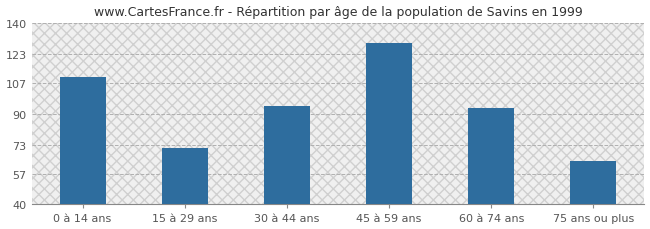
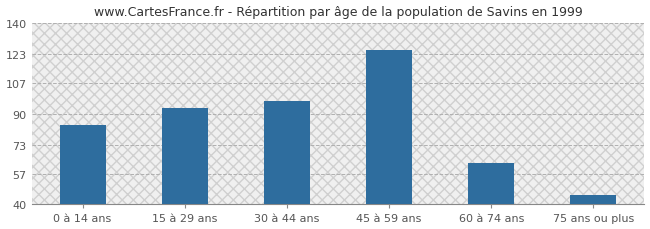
0 à 14 ans: 110 -> 84
15 à 29 ans: 71 -> 93
30 à 44 ans: 94 -> 97
45 à 59 ans: 129 -> 125
60 à 74 ans: 93 -> 63
75 ans ou plus: 64 -> 45
